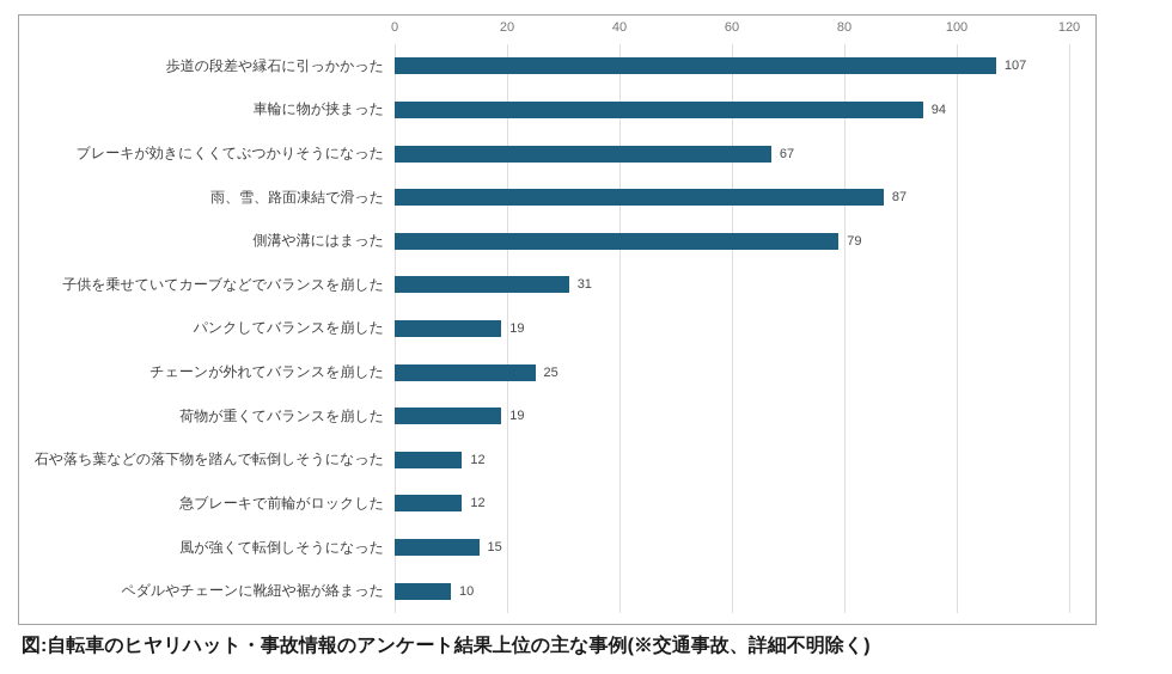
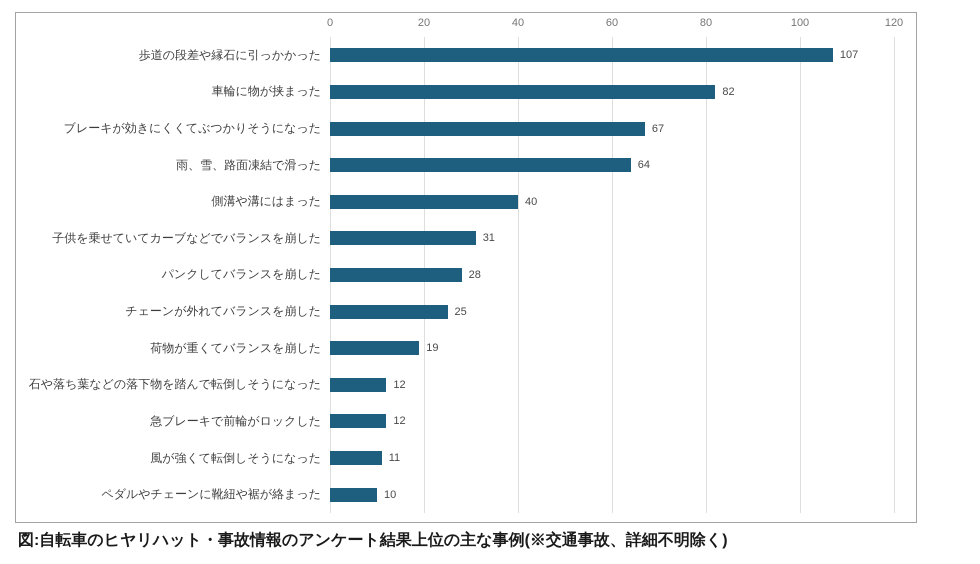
車輪に物が挟まった: 94 -> 82
雨、雪、路面凍結で滑った: 87 -> 64
側溝や溝にはまった: 79 -> 40
パンクしてバランスを崩した: 19 -> 28
風が強くて転倒しそうになった: 15 -> 11
